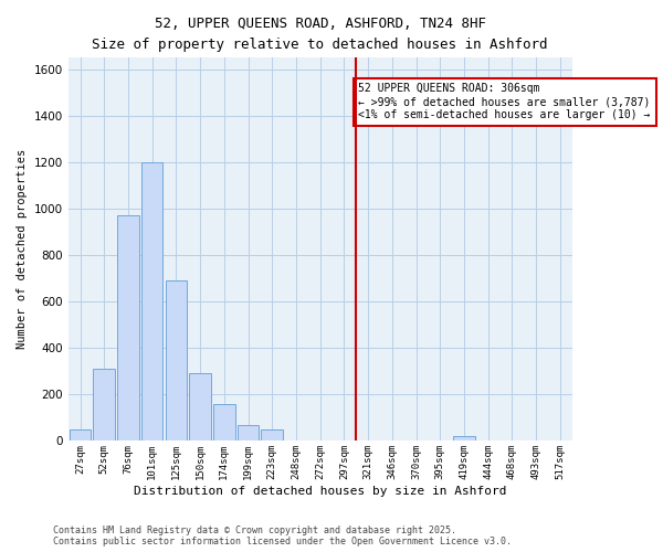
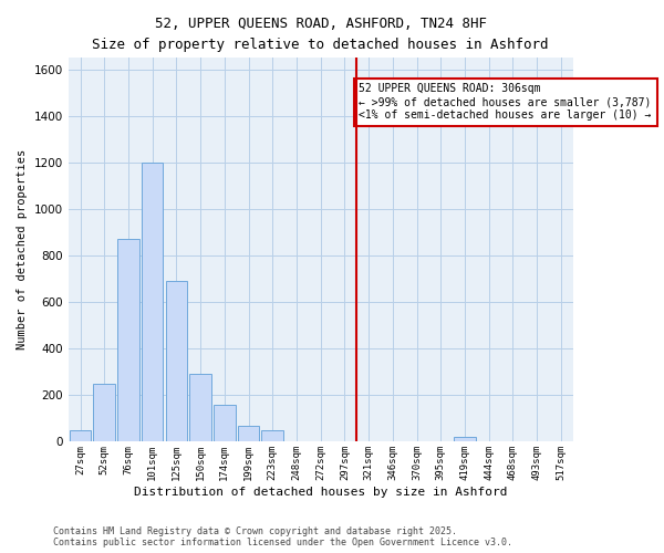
52sqm: 310 -> 250
76sqm: 970 -> 870
